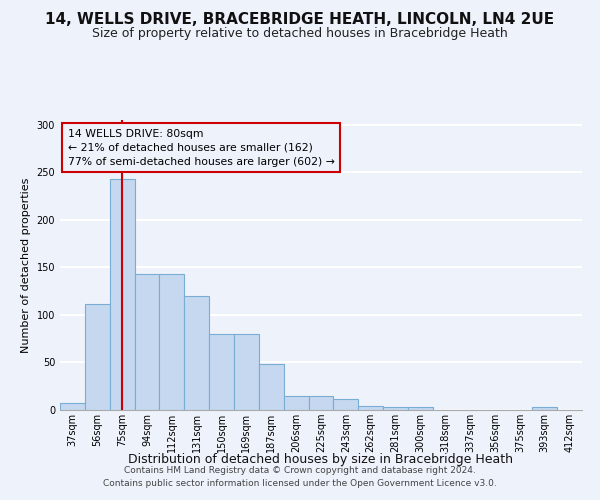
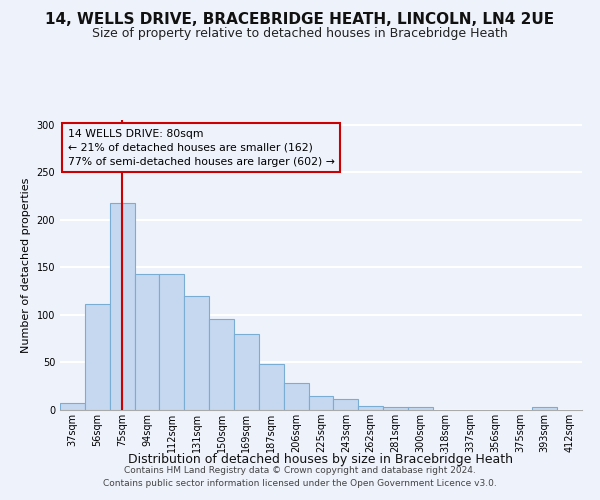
75sqm: 243 -> 218
150sqm: 80 -> 96
206sqm: 15 -> 28
